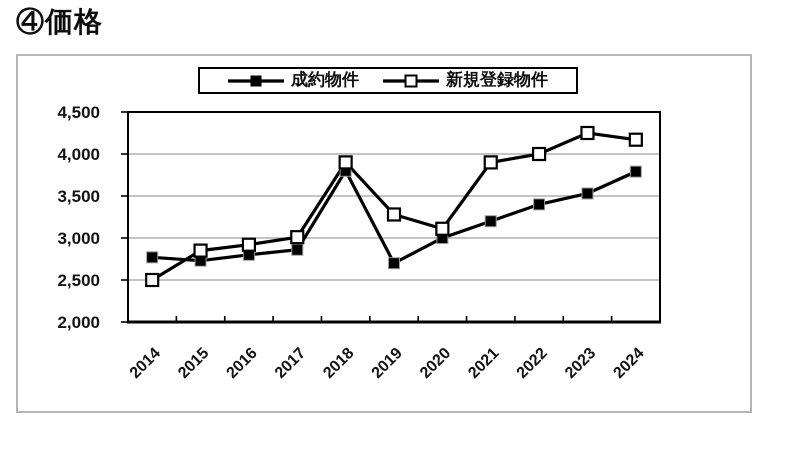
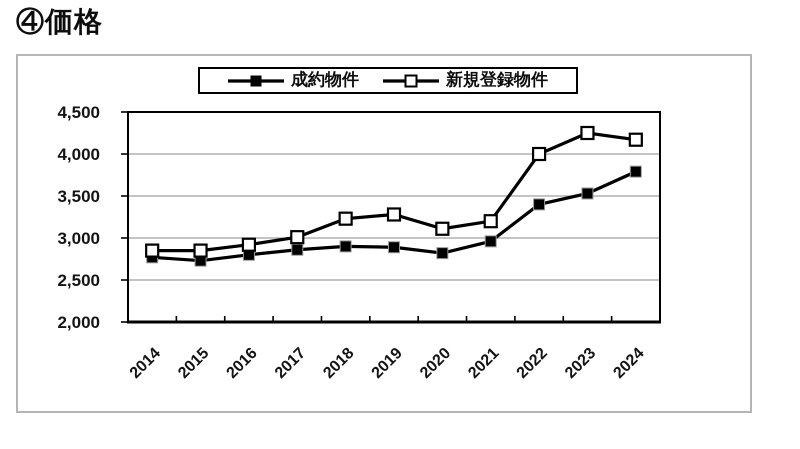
新規登録物件/2014: 2500 -> 2800
成約物件/2018: 3800 -> 2900
新規登録物件/2018: 3900 -> 3200
成約物件/2019: 2700 -> 2900
成約物件/2020: 3000 -> 2800
成約物件/2021: 3200 -> 3000
新規登録物件/2021: 3900 -> 3200
